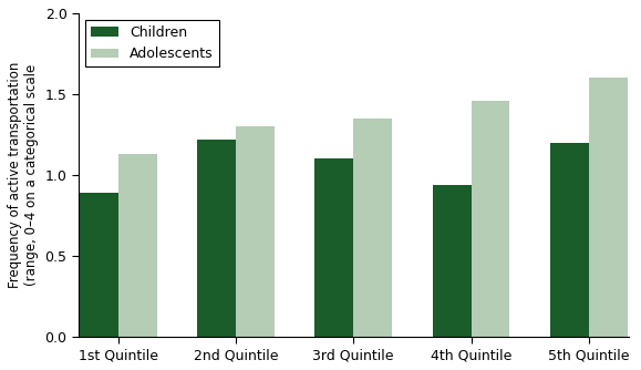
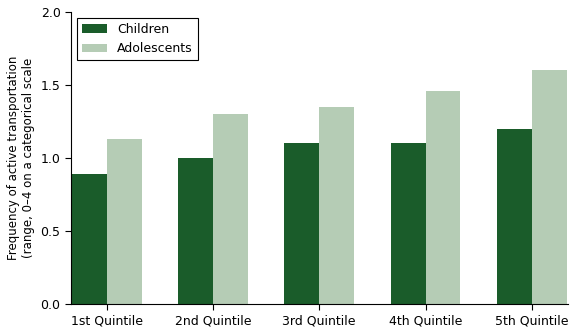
Children/2nd Quintile: 1.22 -> 1.00
Children/4th Quintile: 0.94 -> 1.10
